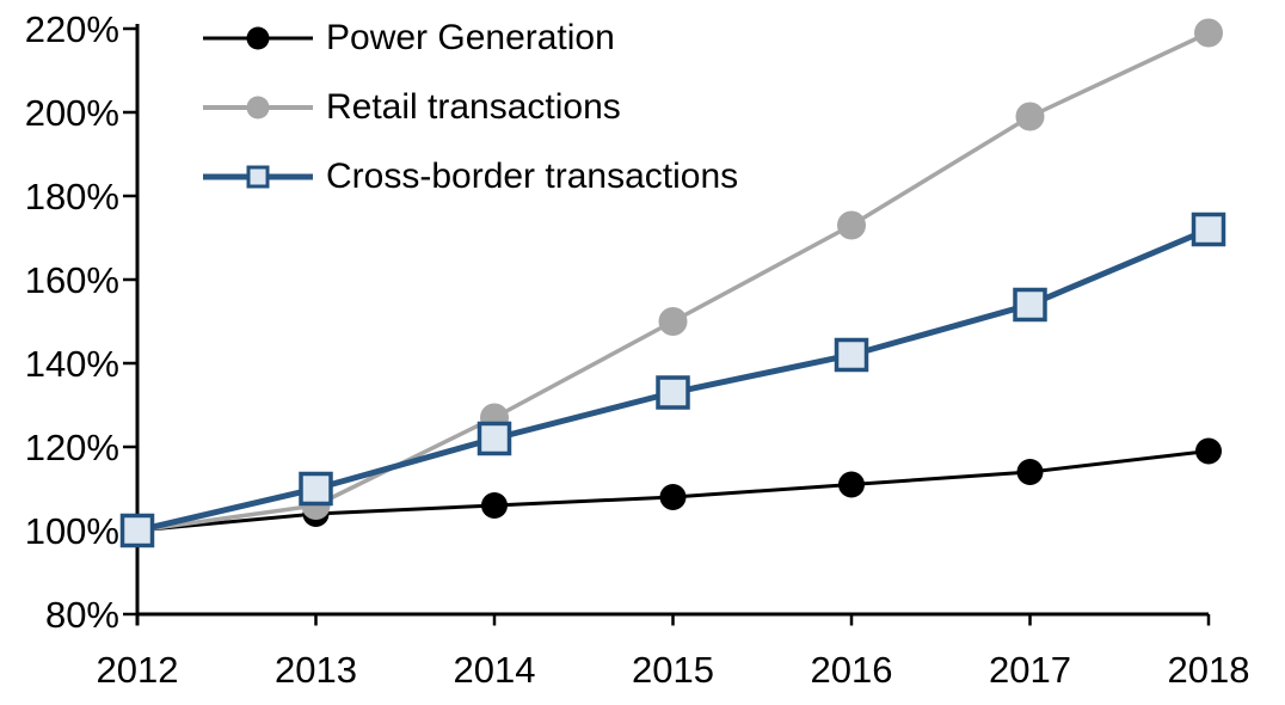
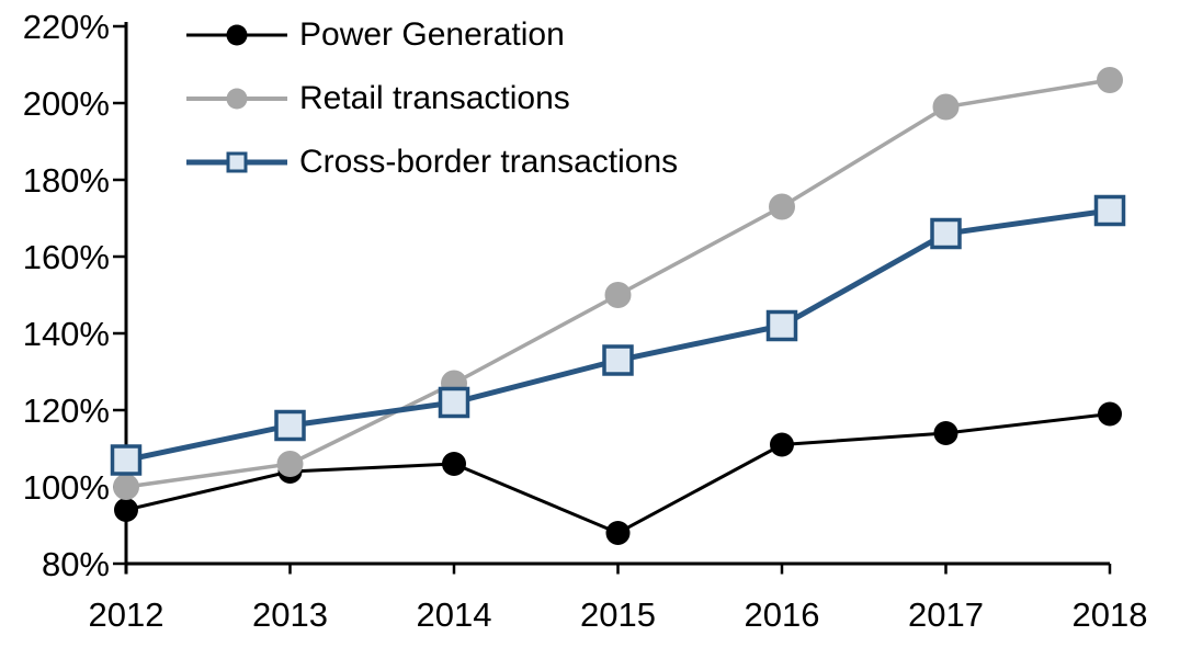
Power Generation/2012: 100% -> 94%
Cross-border transactions/2012: 100% -> 107%
Cross-border transactions/2013: 110% -> 116%
Power Generation/2015: 108% -> 88%
Cross-border transactions/2017: 154% -> 166%
Retail transactions/2018: 219% -> 206%
